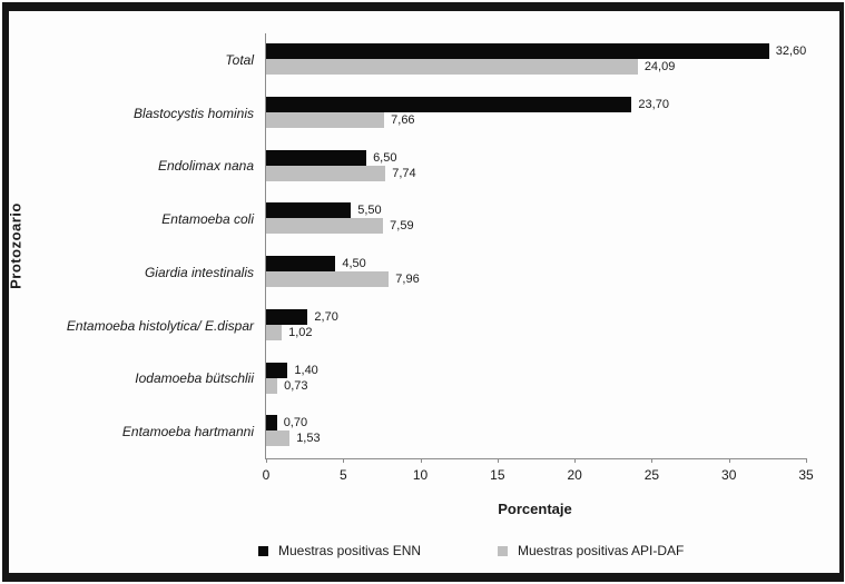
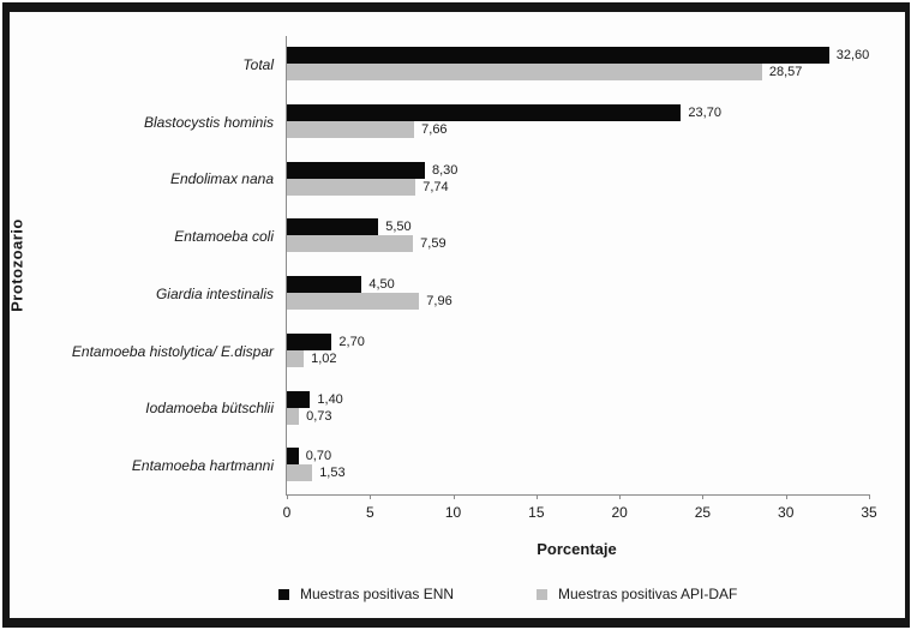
Muestras positivas API-DAF/Total: 24,09 -> 28,57
Muestras positivas ENN/Endolimax nana: 6,50 -> 8,30
